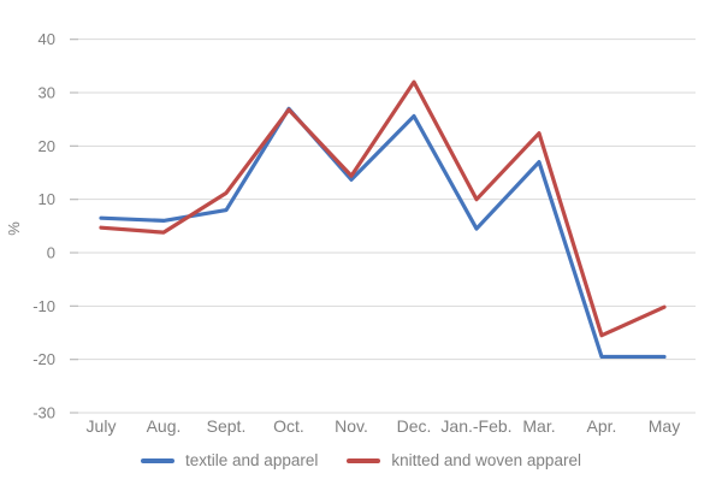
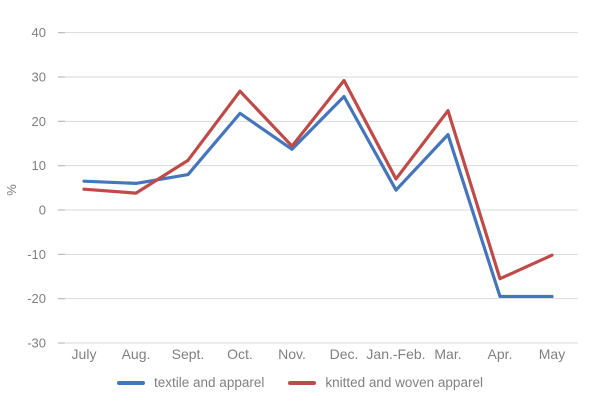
textile and apparel/Oct.: 27 -> 22
knitted and woven apparel/Dec.: 32 -> 29
knitted and woven apparel/Jan.-Feb.: 10 -> 7
